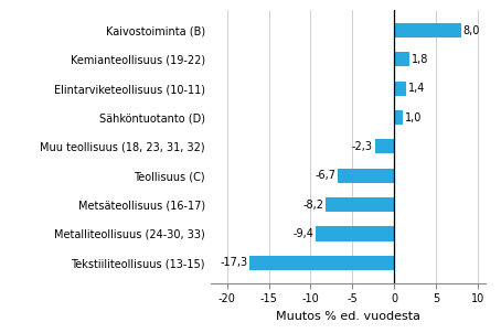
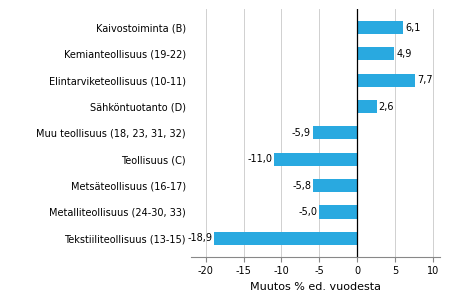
Kaivostoiminta (B): 8,0 -> 6,1
Kemianteollisuus (19-22): 1,8 -> 4,9
Elintarviketeollisuus (10-11): 1,4 -> 7,7
Sähköntuotanto (D): 1,0 -> 2,6
Muu teollisuus (18, 23, 31, 32): -2,3 -> -5,9
Teollisuus (C): -6,7 -> -11,0
Metsäteollisuus (16-17): -8,2 -> -5,8
Metalliteollisuus (24-30, 33): -9,4 -> -5,0
Tekstiiliteollisuus (13-15): -17,3 -> -18,9
